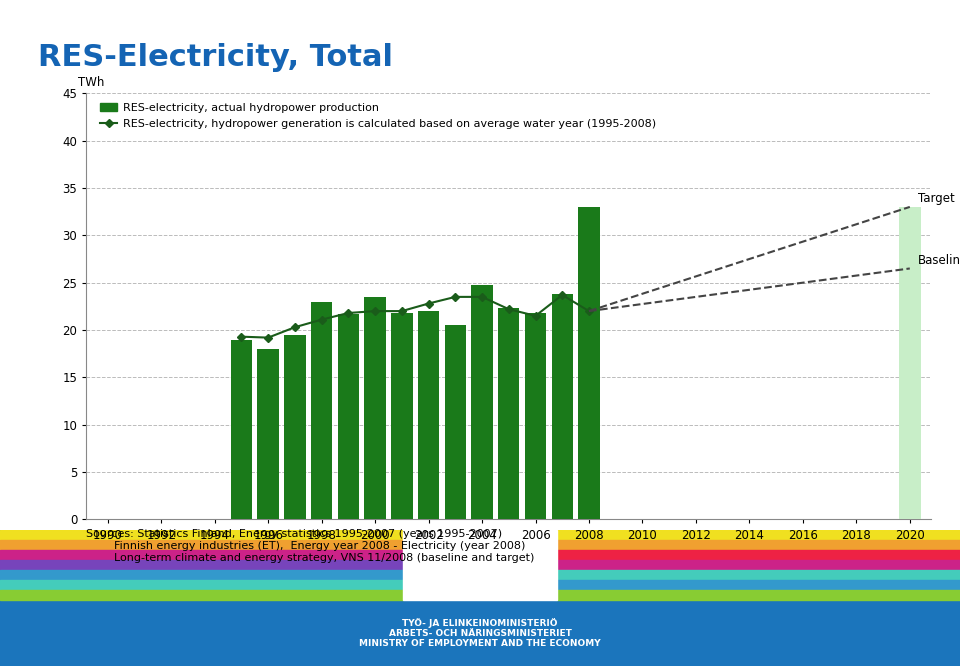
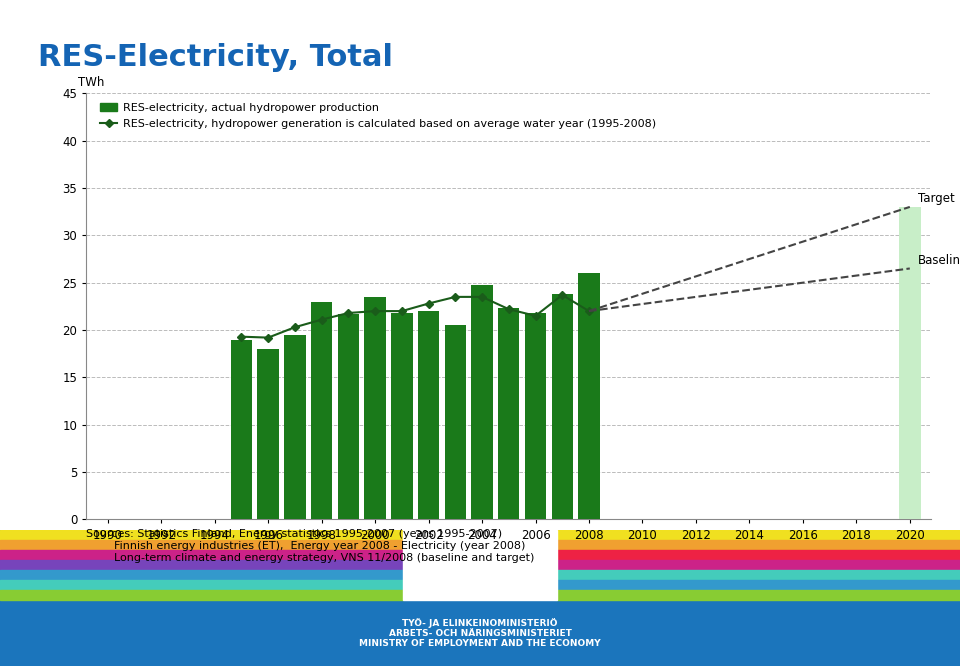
RES-electricity, actual hydropower production/2008: 33.0 -> 26.0
